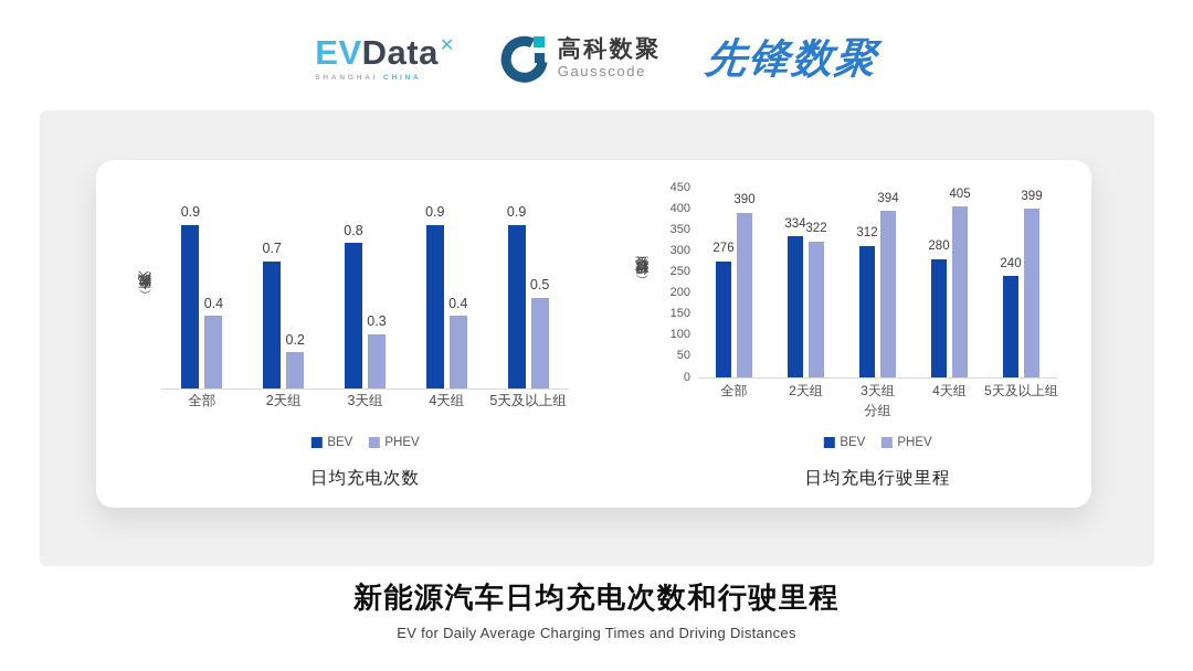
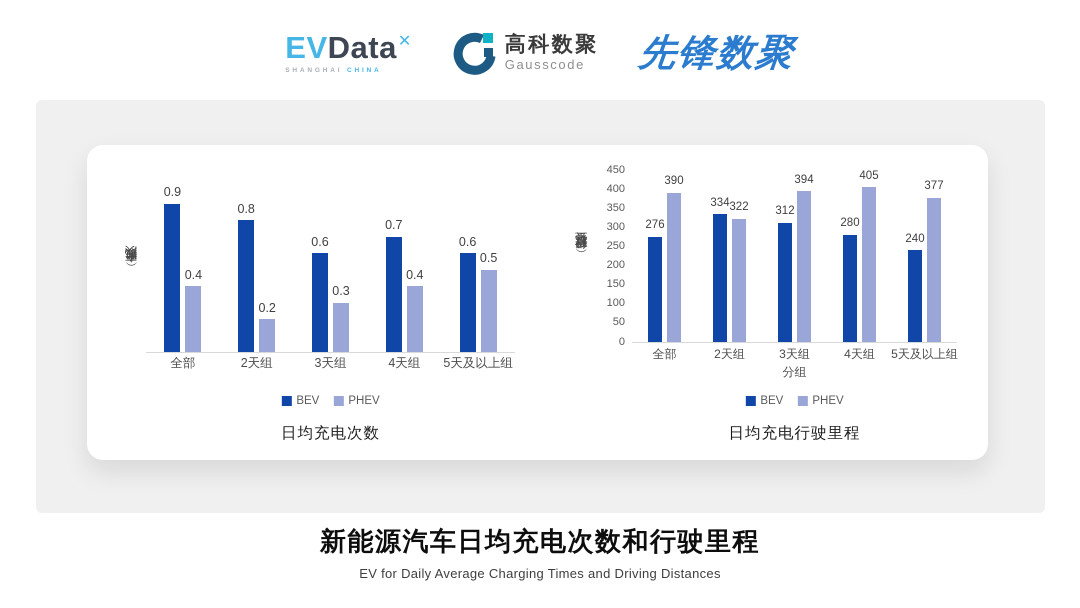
日均充电次数/BEV/2天组: 0.7 -> 0.8
日均充电次数/BEV/3天组: 0.8 -> 0.6
日均充电次数/BEV/4天组: 0.9 -> 0.7
日均充电次数/BEV/5天及以上组: 0.9 -> 0.6
日均充电行驶里程/PHEV/5天及以上组: 399 -> 377
